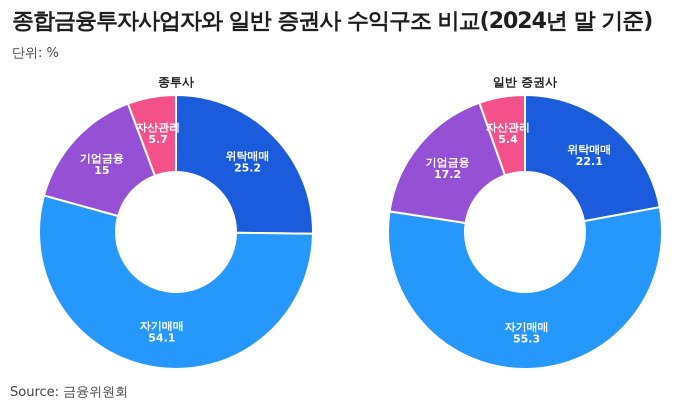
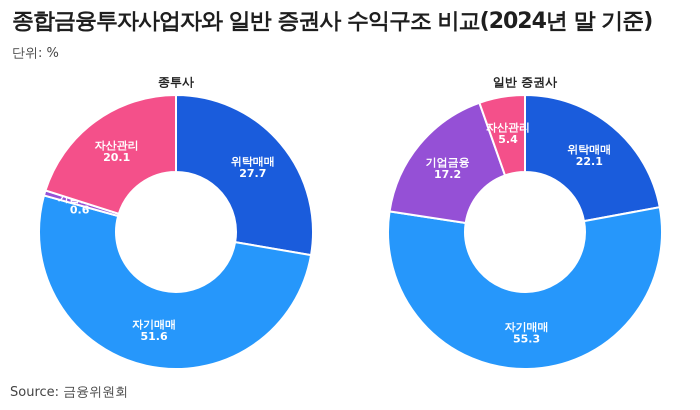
종투사/위탁매매: 25.2 -> 27.7
종투사/자기매매: 54.1 -> 51.6
종투사/기업금융: 15 -> 0.6
종투사/자산관리: 5.7 -> 20.1
